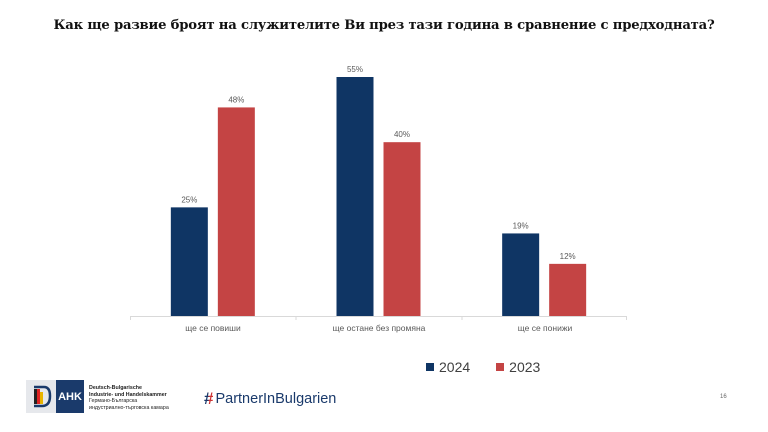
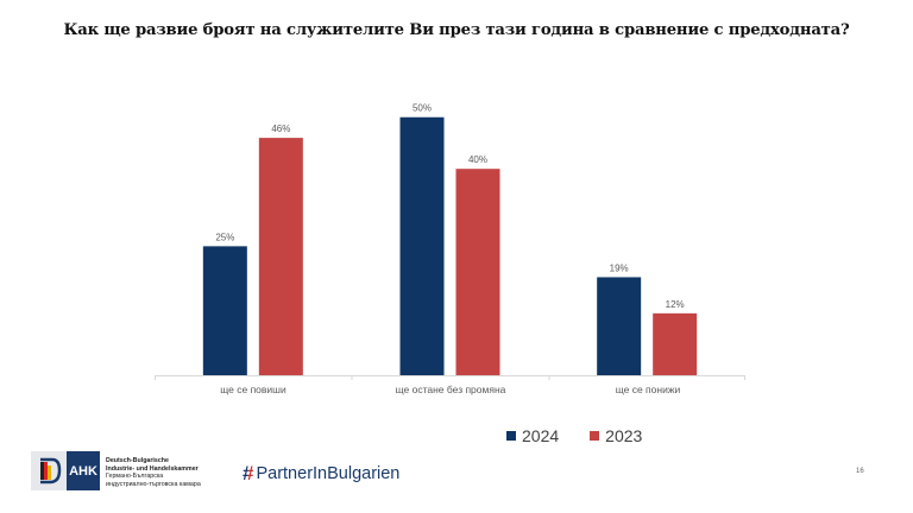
2023/ще се повиши: 48% -> 46%
2024/ще остане без промяна: 55% -> 50%
